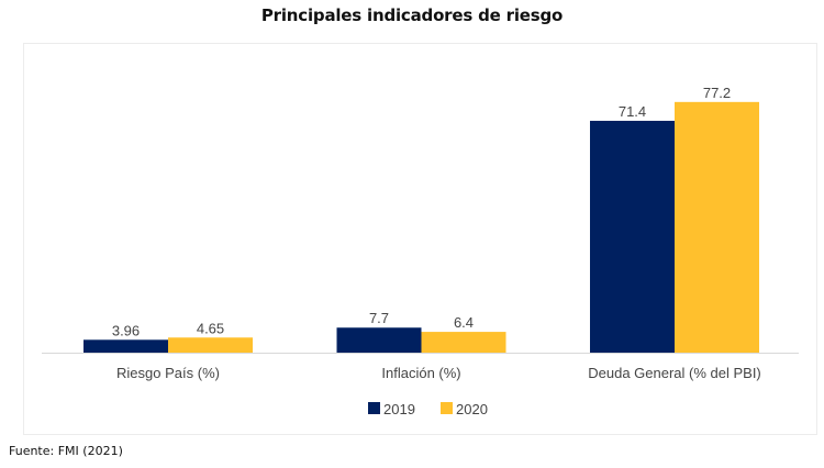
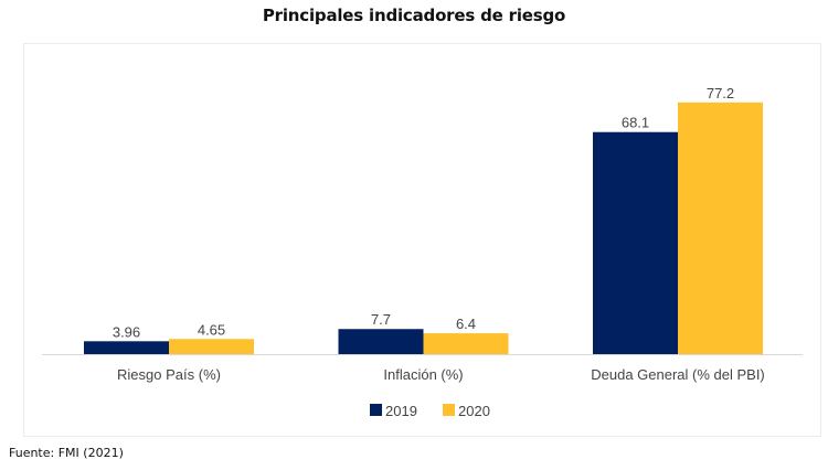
2019/Deuda General (% del PBI): 71.4 -> 68.1
